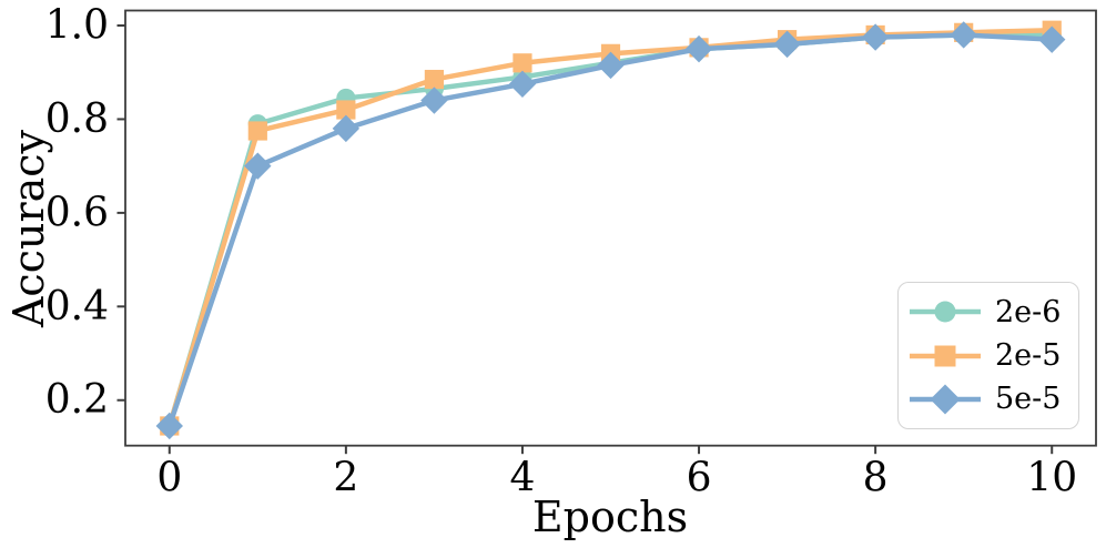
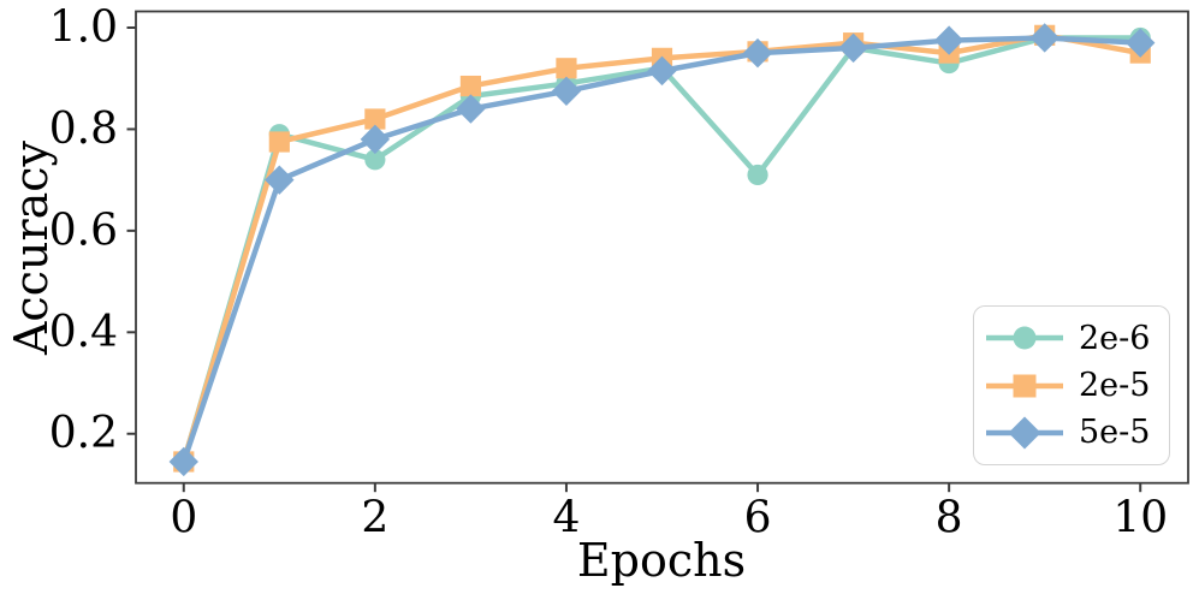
2e-6/2: 0.84 -> 0.74
2e-6/6: 0.95 -> 0.71
2e-6/8: 0.97 -> 0.93
2e-5/8: 0.98 -> 0.95
2e-5/10: 0.99 -> 0.95
